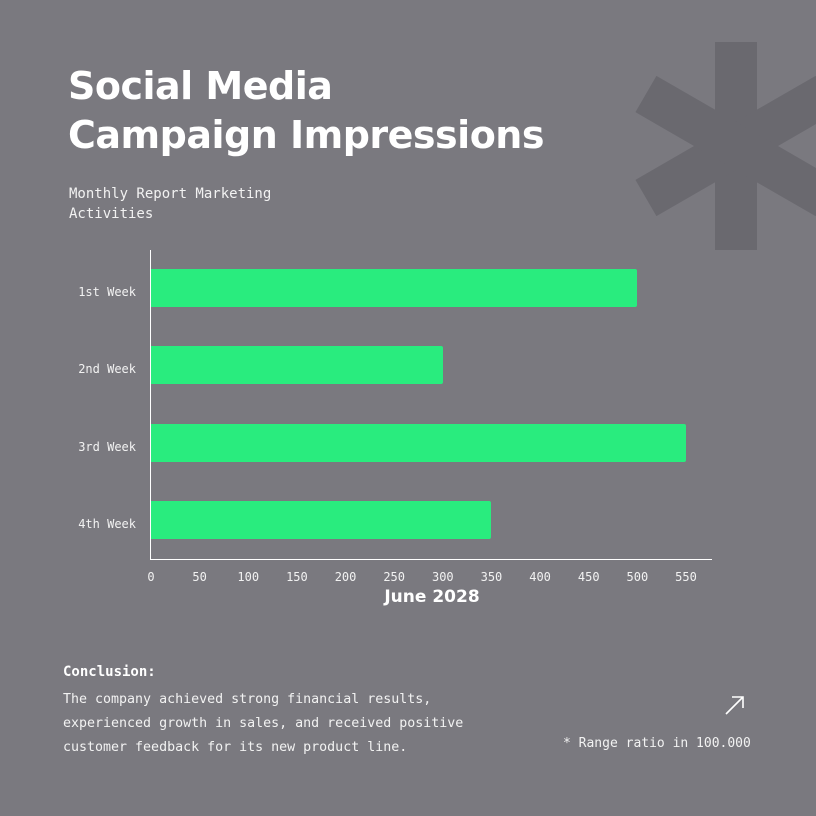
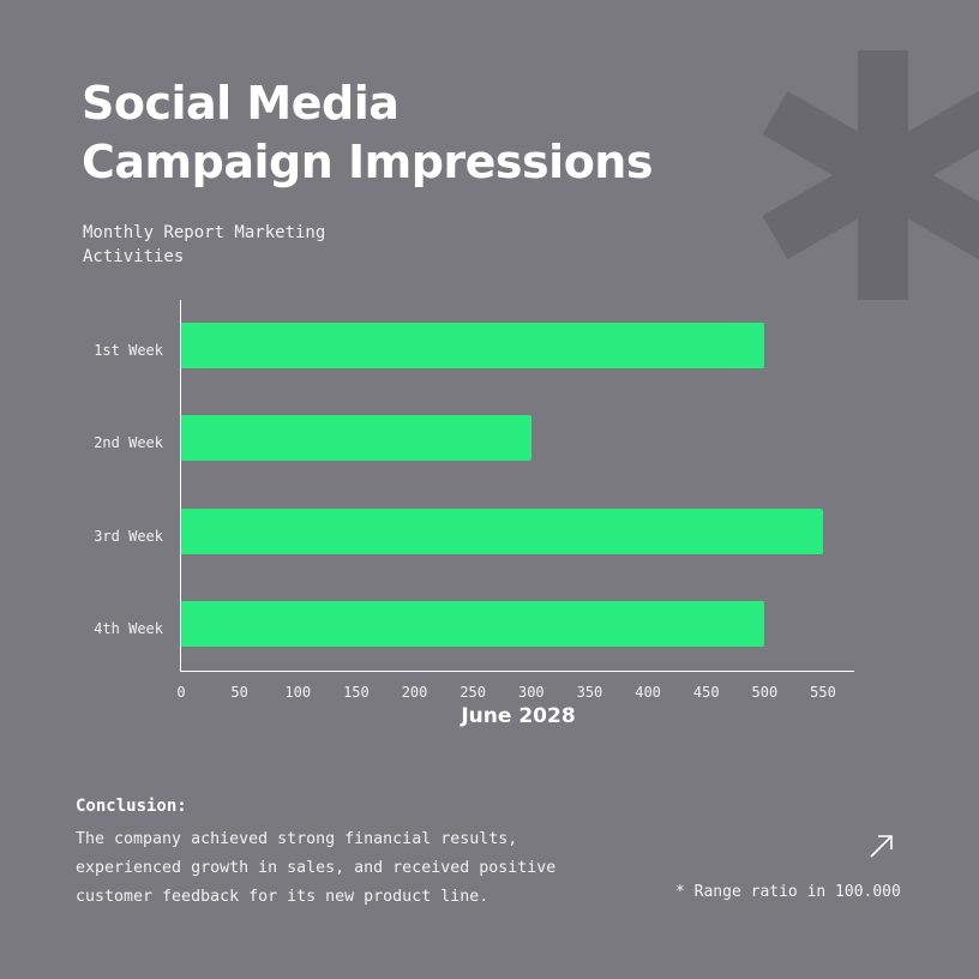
4th Week: 350 -> 500
